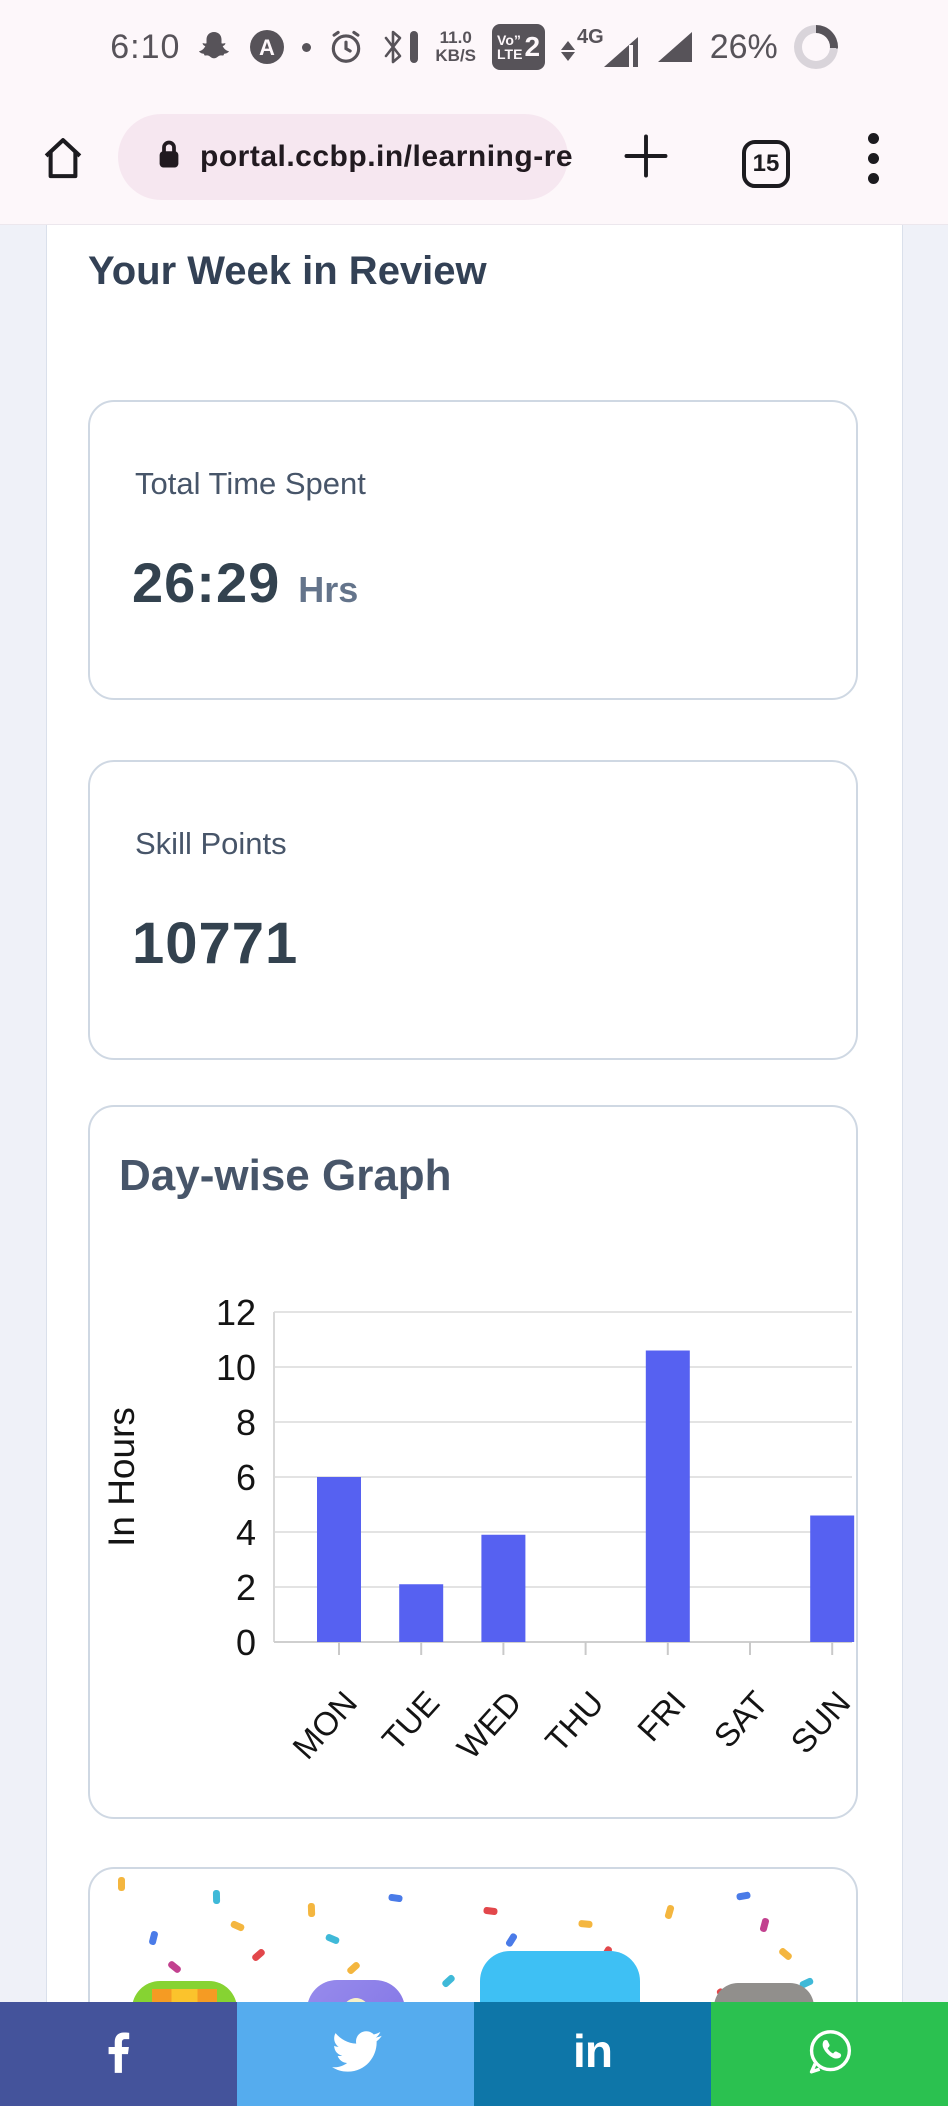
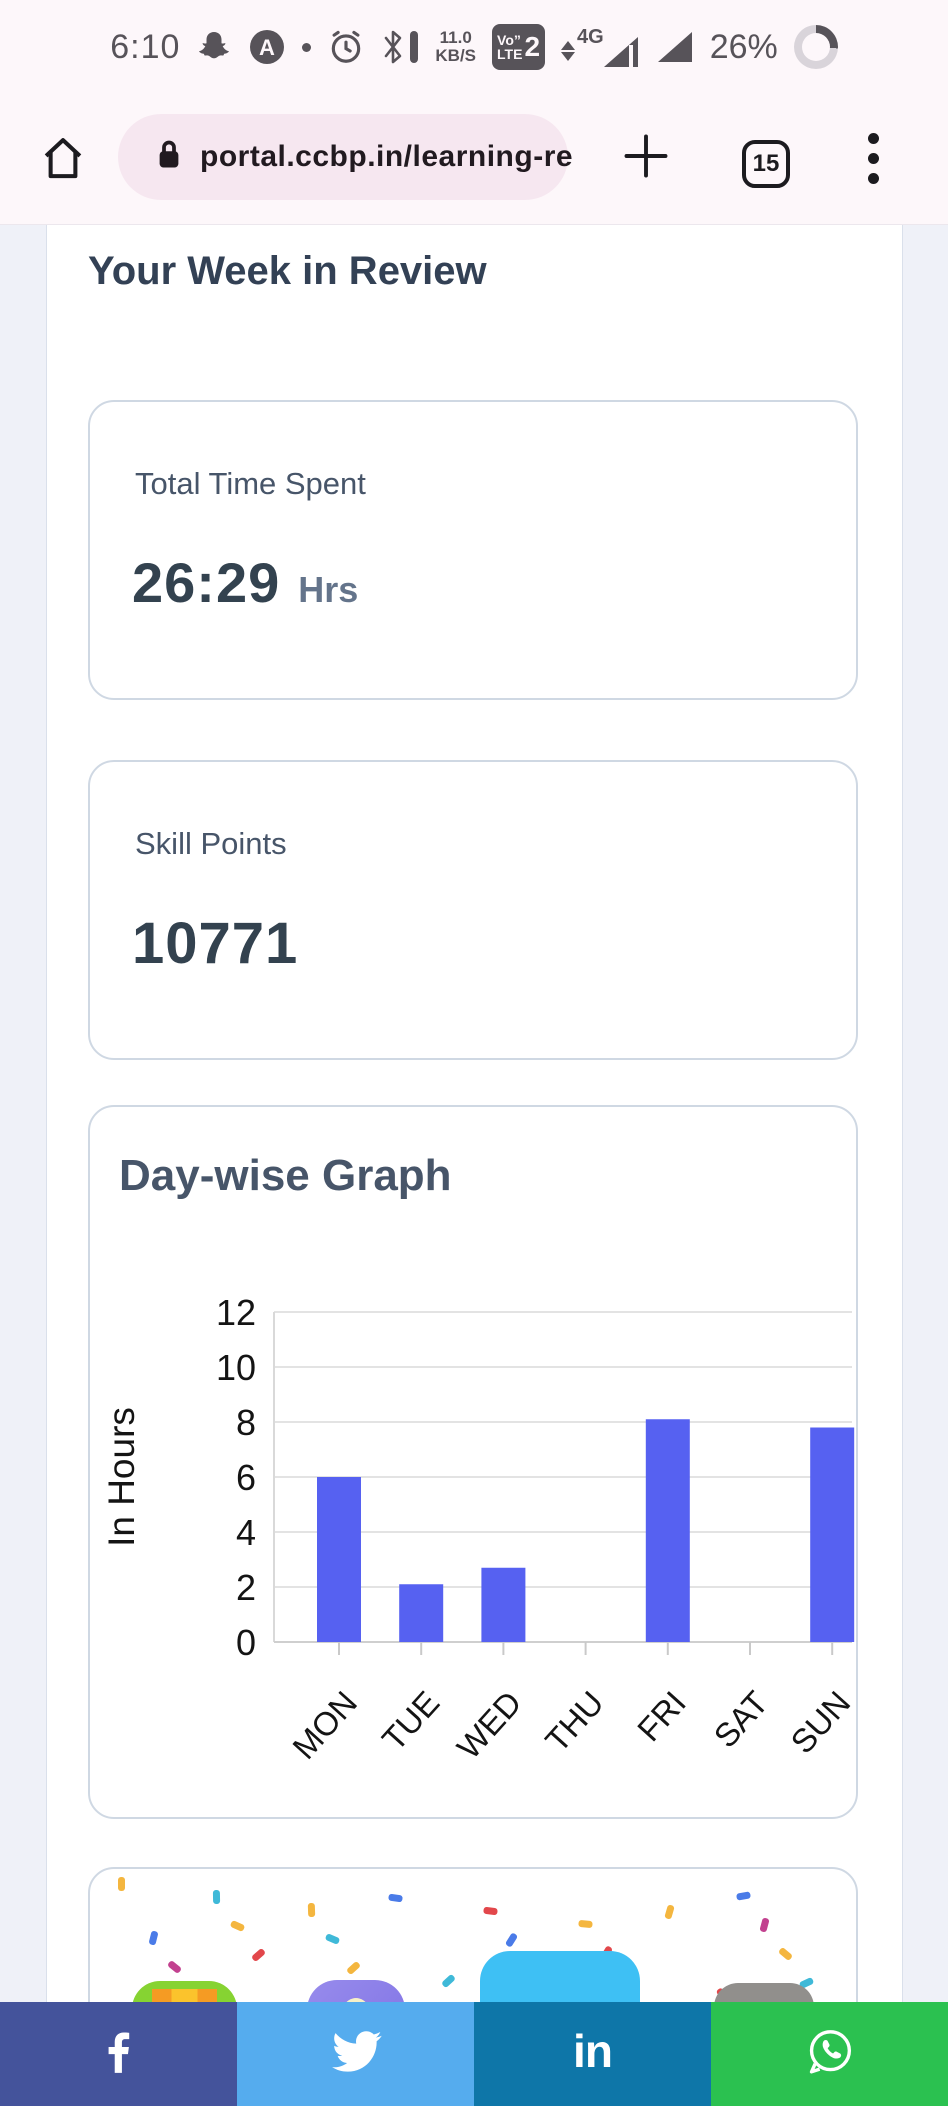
WED: 3.9 -> 2.7
FRI: 10.6 -> 8.1
SUN: 4.6 -> 7.8
